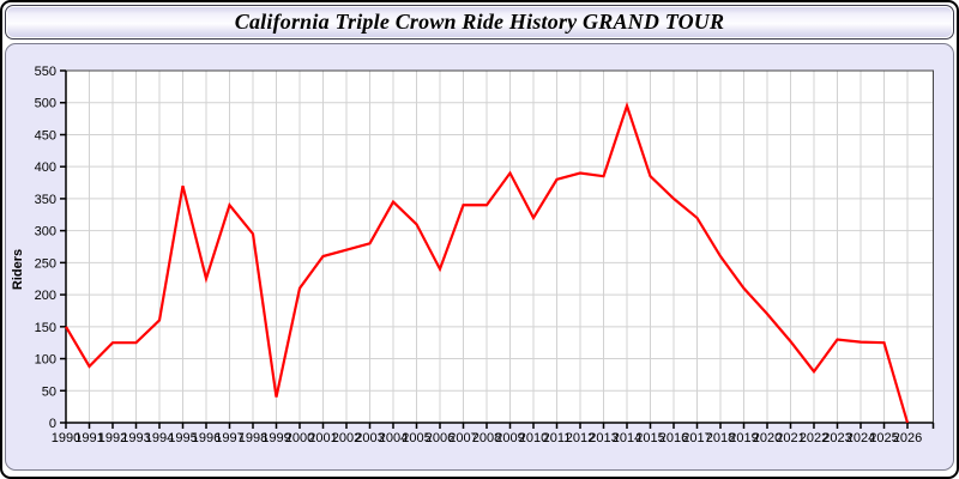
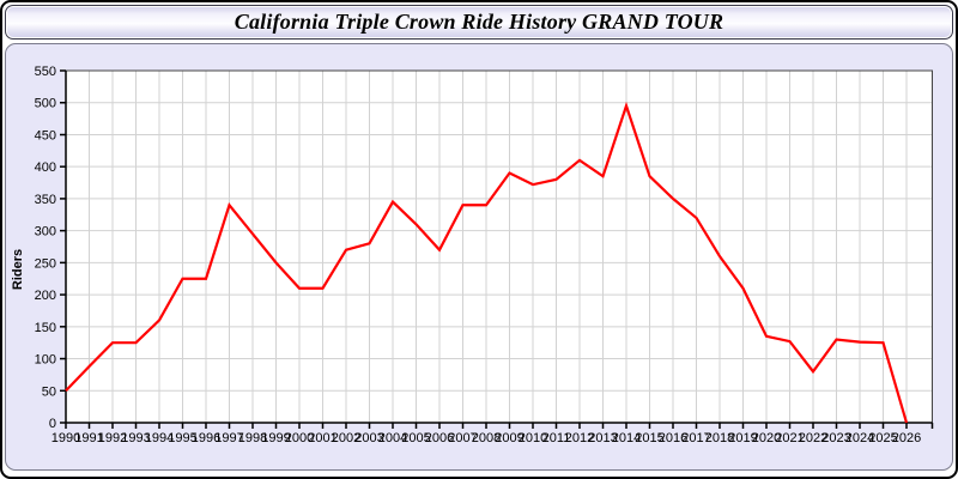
1990: 150 -> 50
1995: 370 -> 220
1999: 40 -> 250
2001: 260 -> 210
2006: 240 -> 270
2010: 320 -> 370
2012: 390 -> 410
2020: 170 -> 140
